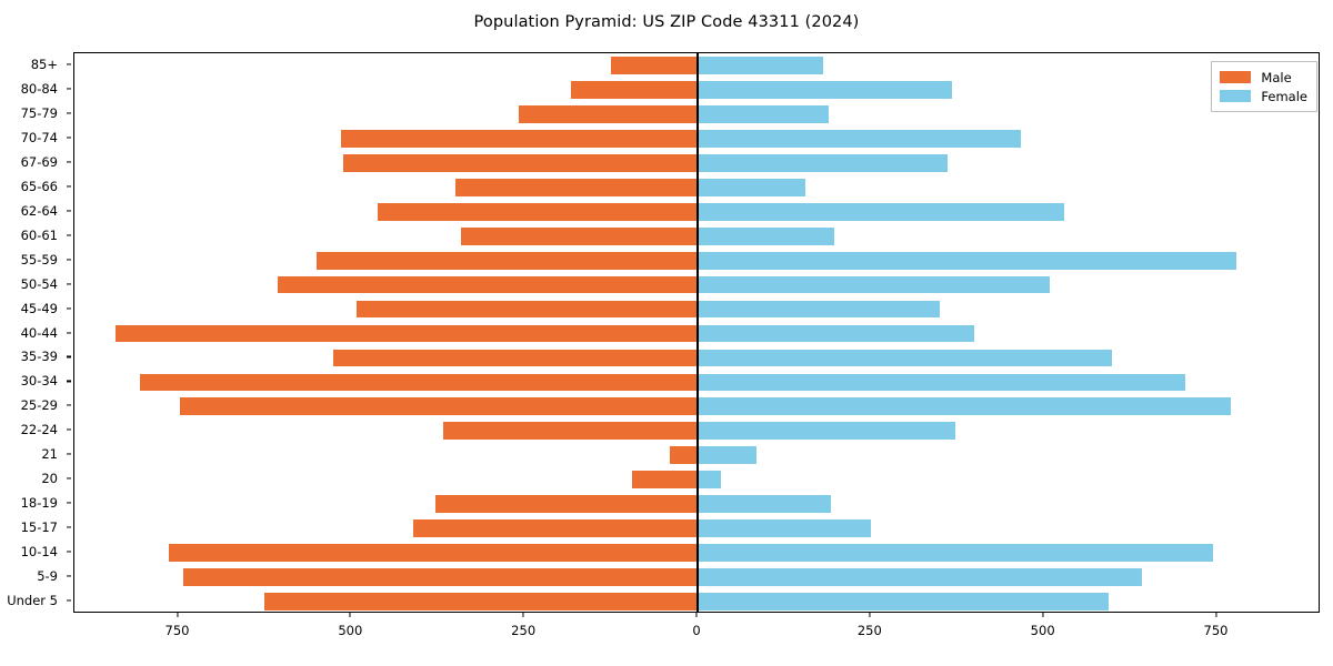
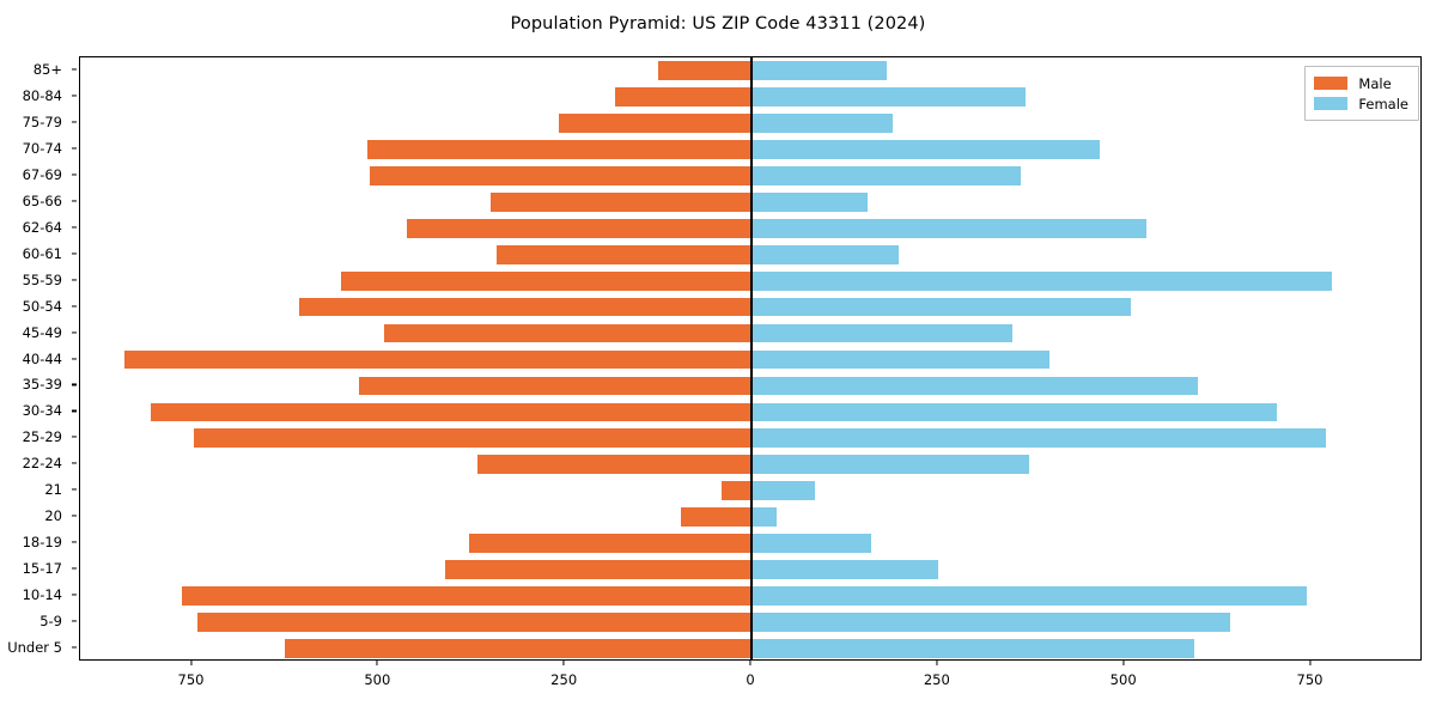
Female/18-19: 190 -> 160
